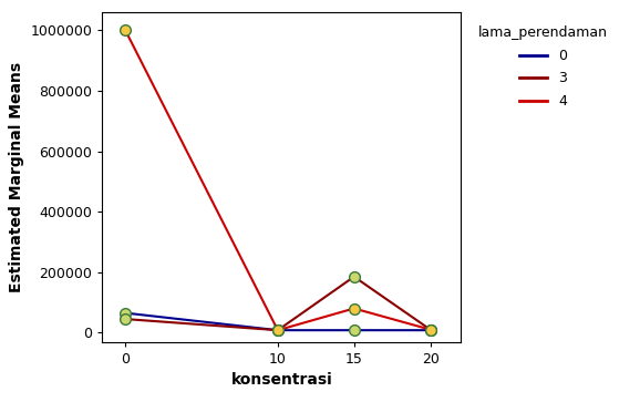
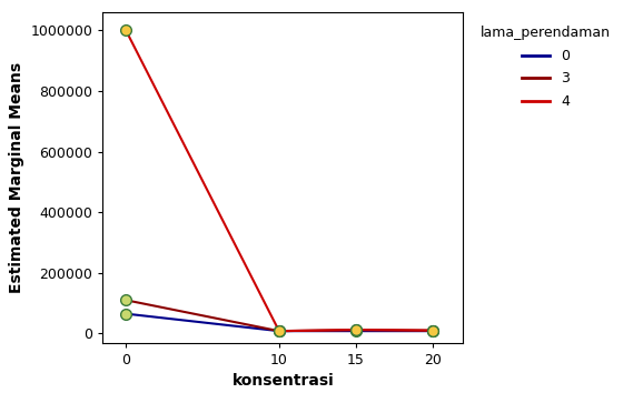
3/0: 45000 -> 110000
3/15: 185000 -> 12000
4/15: 80000 -> 12000
